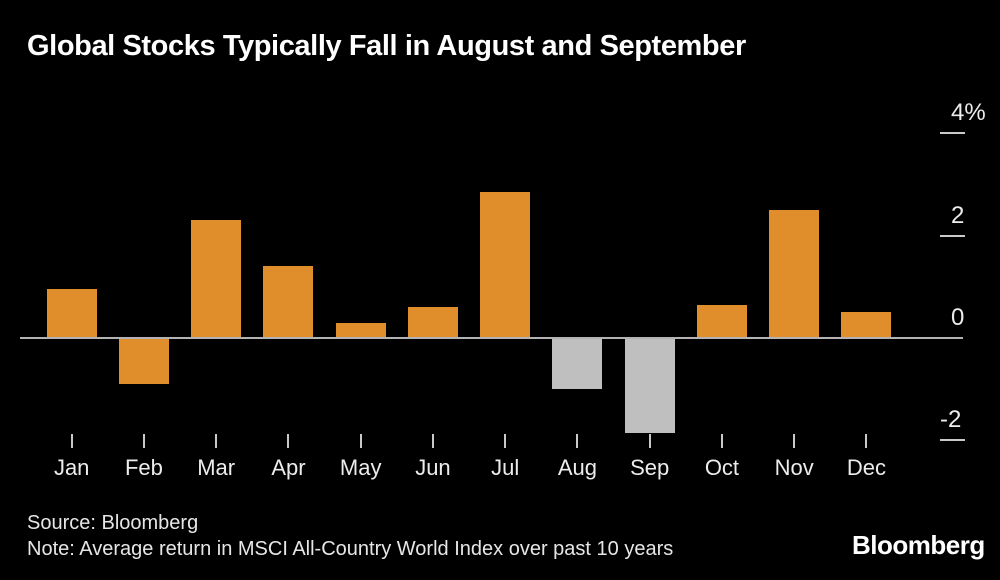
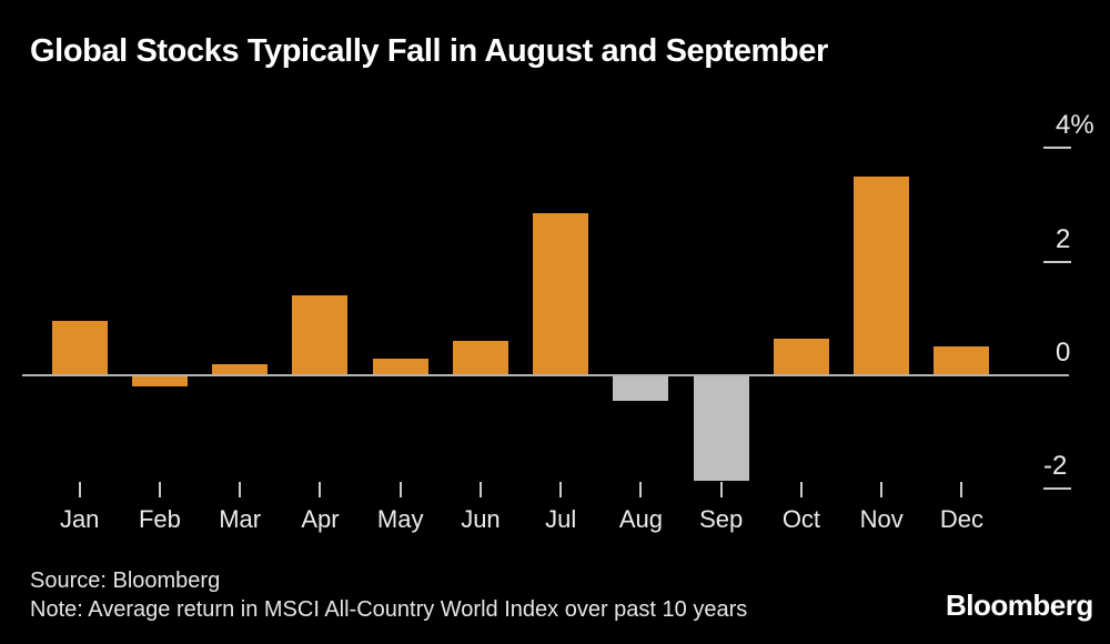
Feb: -0.9% -> -0.2%
Mar: 2.3% -> 0.2%
Aug: -1.0% -> -0.5%
Nov: 2.5% -> 3.5%
